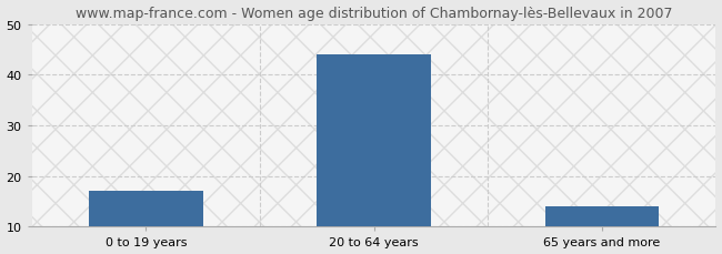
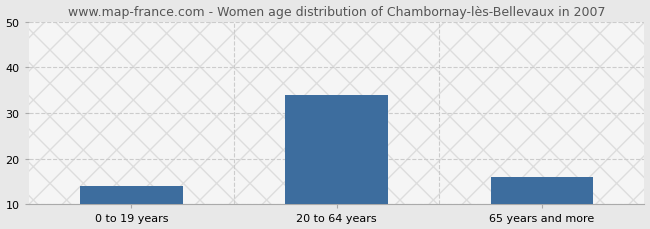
0 to 19 years: 17 -> 14
20 to 64 years: 44 -> 34
65 years and more: 14 -> 16
